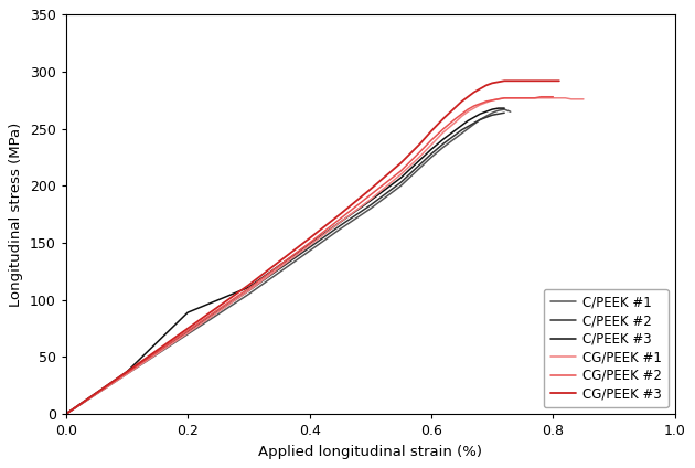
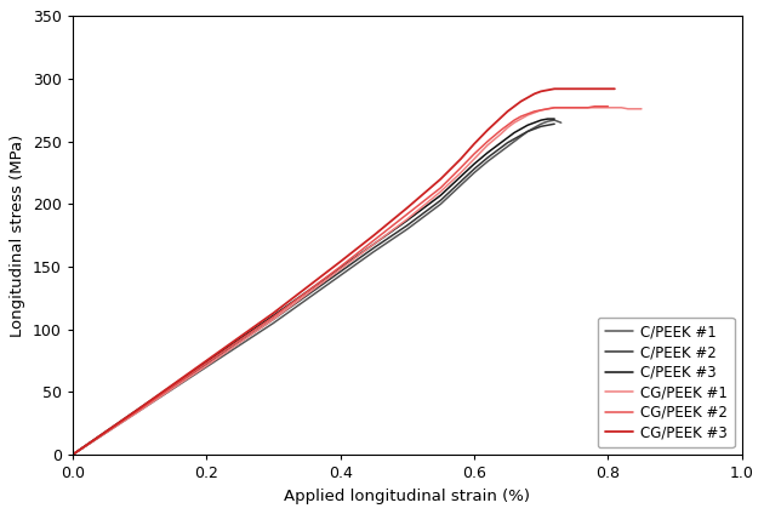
C/PEEK #3/0.2: 89 -> 74
